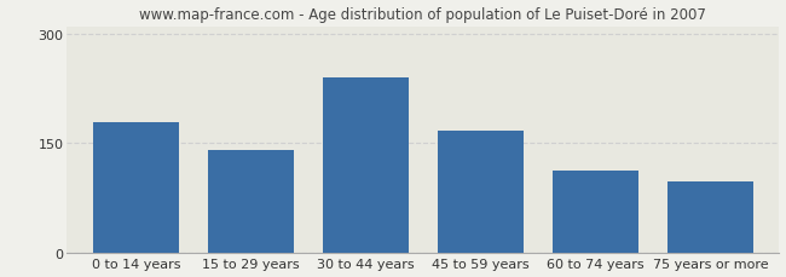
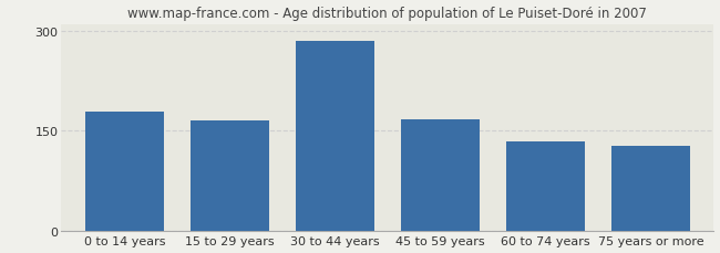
15 to 29 years: 140 -> 165
30 to 44 years: 240 -> 285
60 to 74 years: 112 -> 135
75 years or more: 98 -> 127
